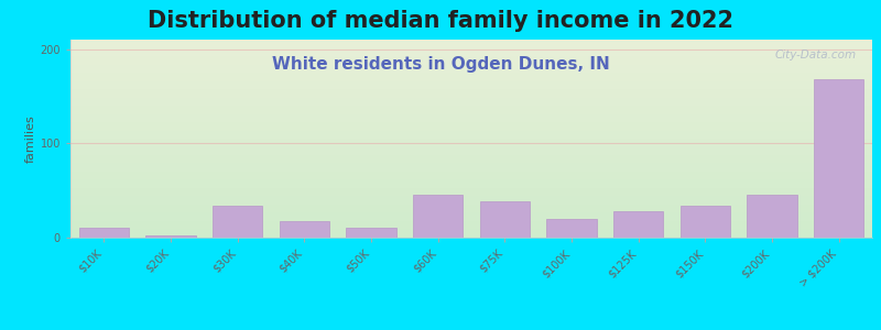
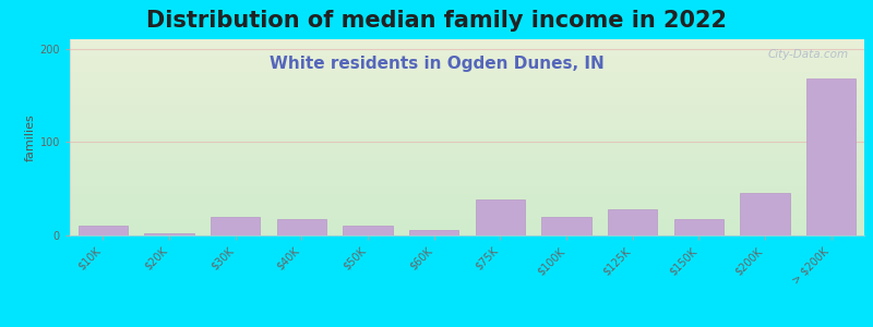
$30K: 34 -> 20
$60K: 46 -> 6
$150K: 34 -> 17
